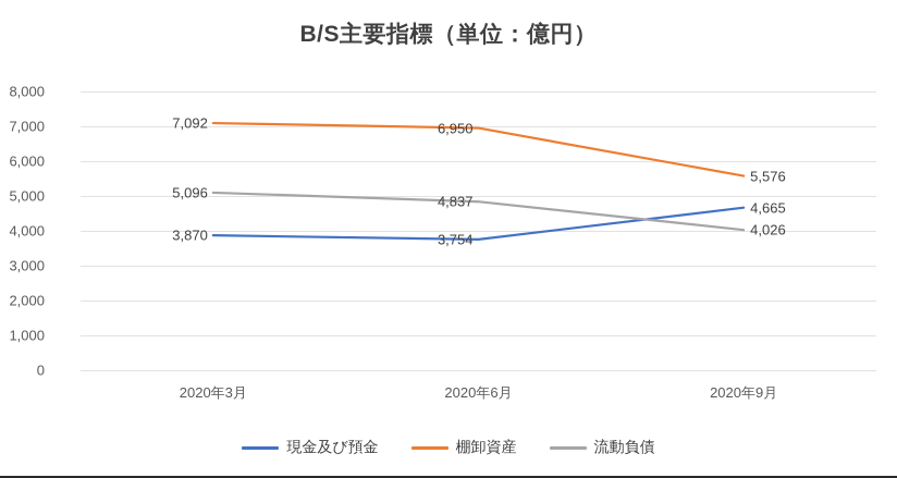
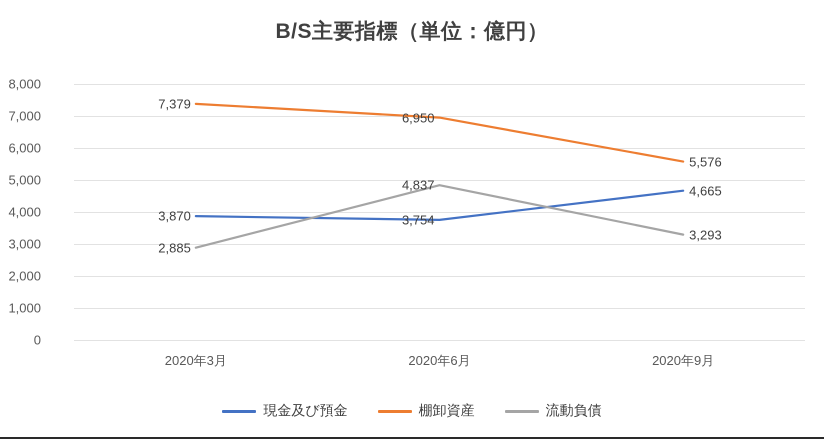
棚卸資産/2020年3月: 7,092 -> 7,379
流動負債/2020年3月: 5,096 -> 2,885
流動負債/2020年9月: 4,026 -> 3,293
